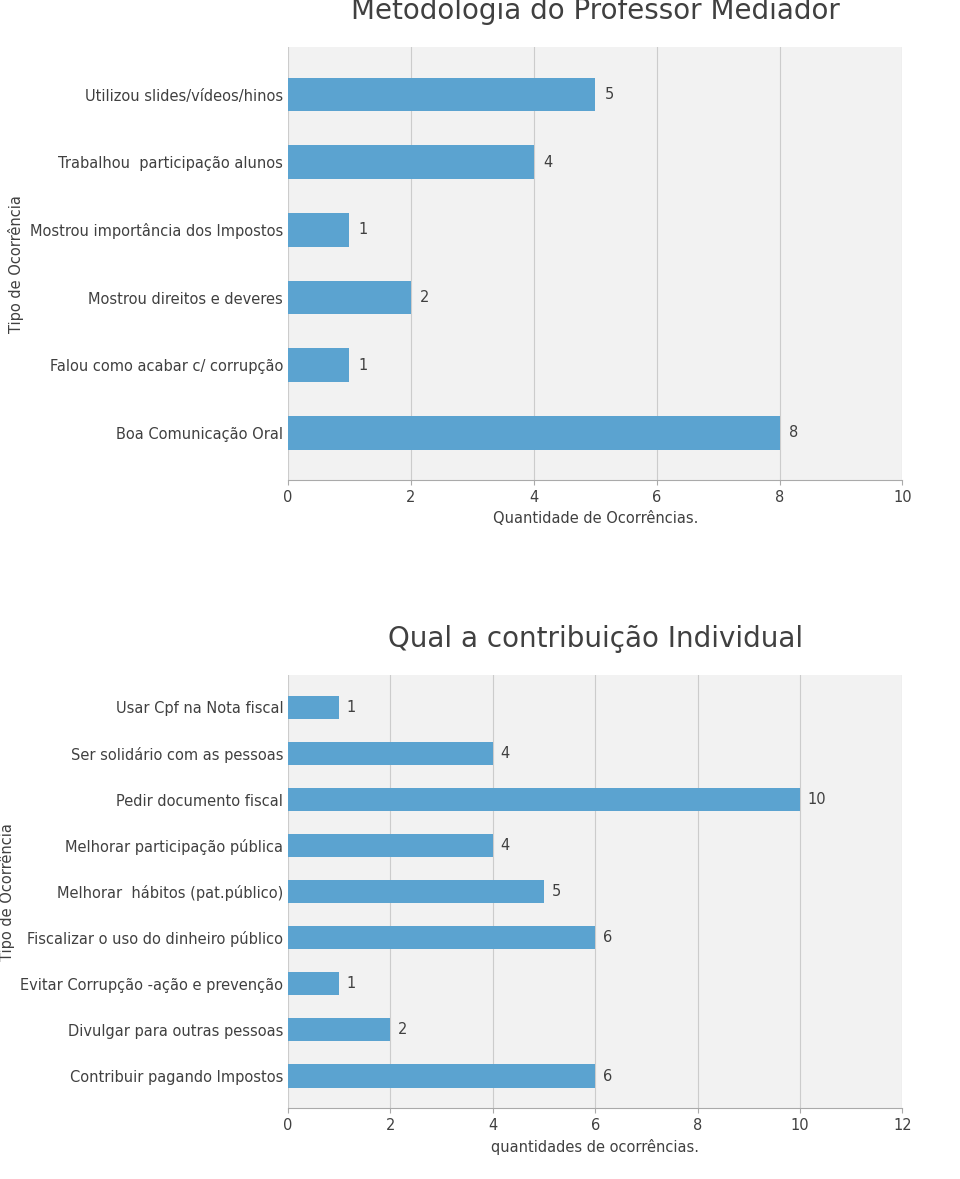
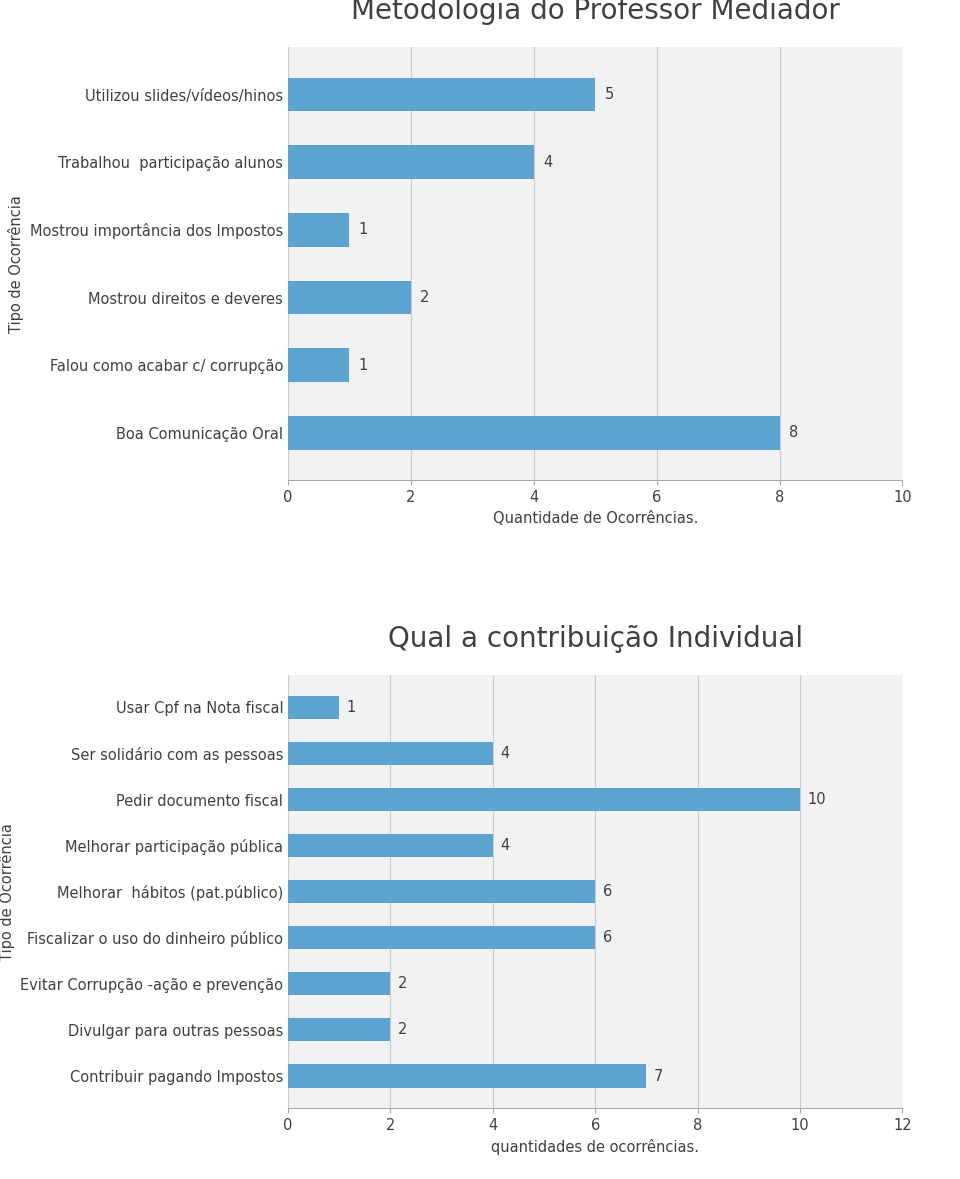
Qual a contribuição Individual/Melhorar hábitos (pat.público): 5 -> 6
Qual a contribuição Individual/Evitar Corrupção -ação e prevenção: 1 -> 2
Qual a contribuição Individual/Contribuir pagando Impostos: 6 -> 7
